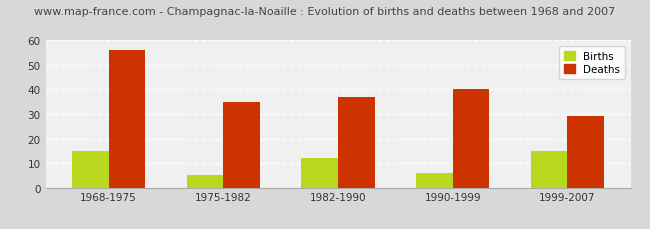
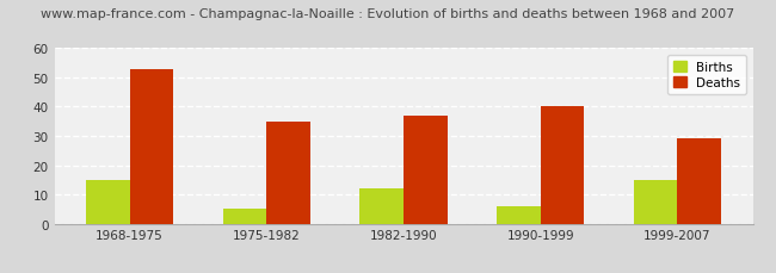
Deaths/1968-1975: 56 -> 53
